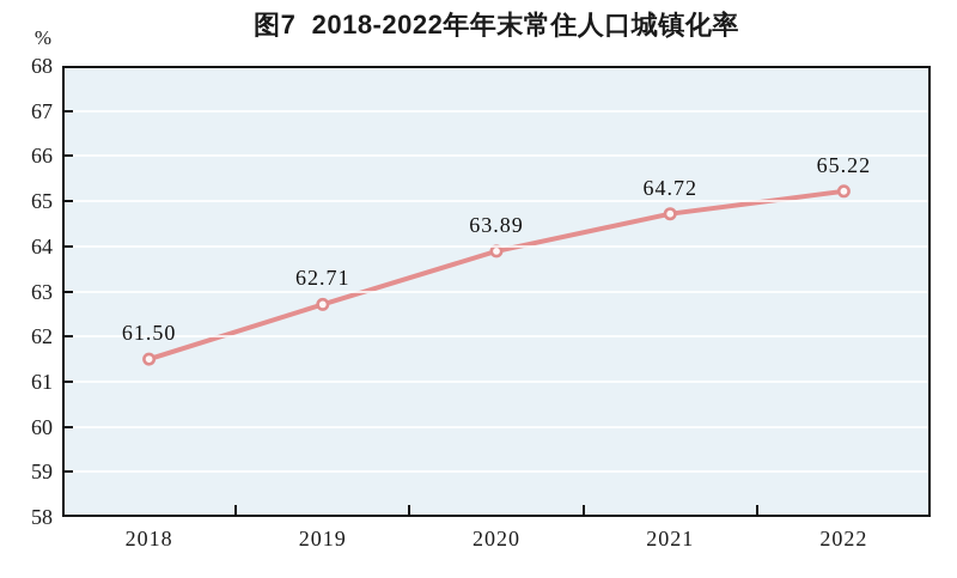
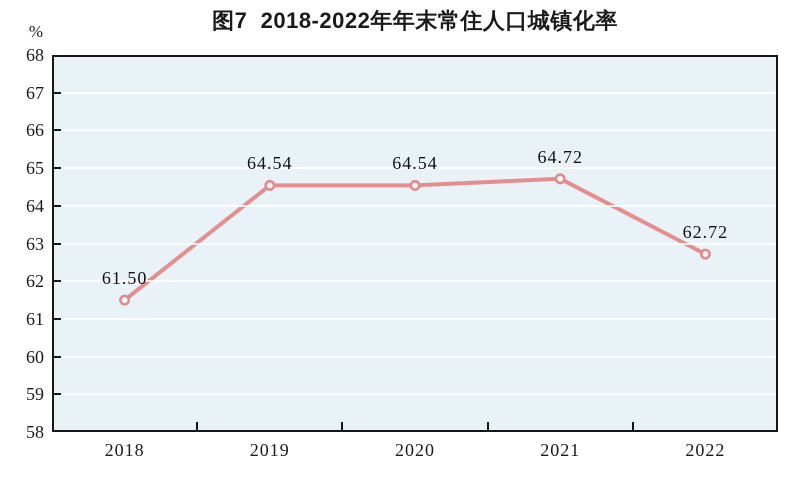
2019: 62.71 -> 64.54
2020: 63.89 -> 64.54
2022: 65.22 -> 62.72
